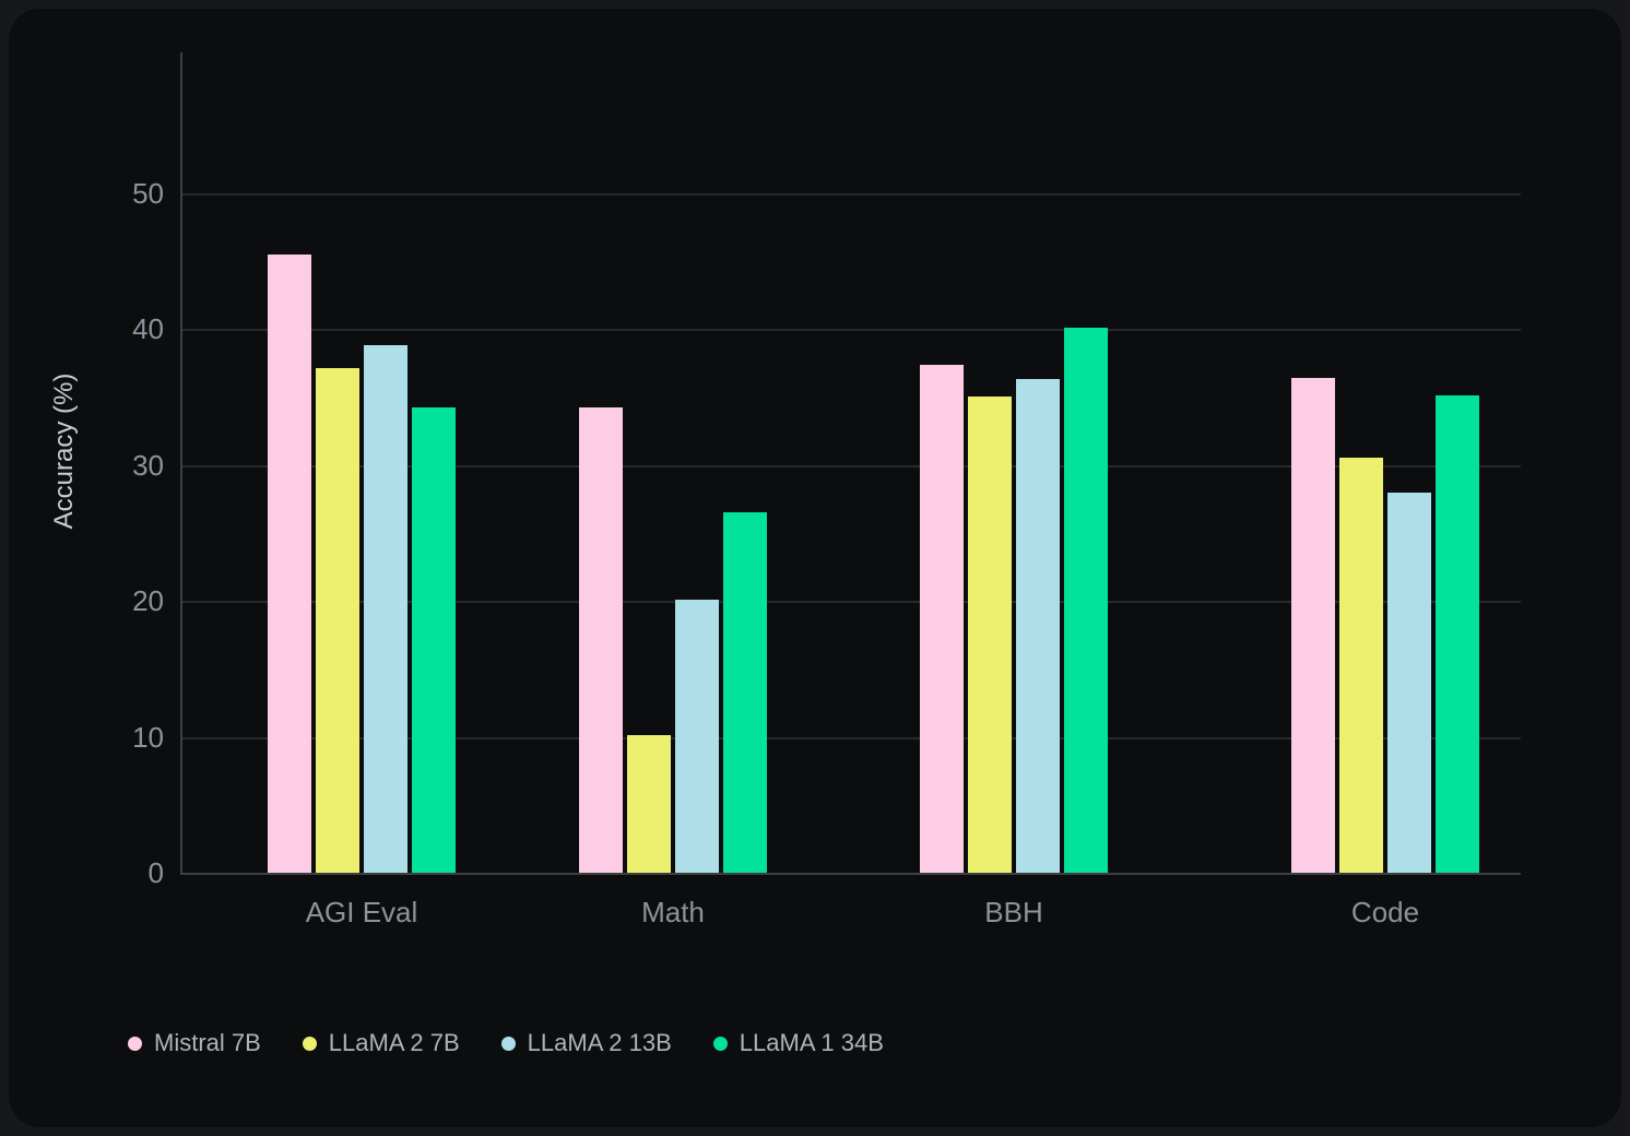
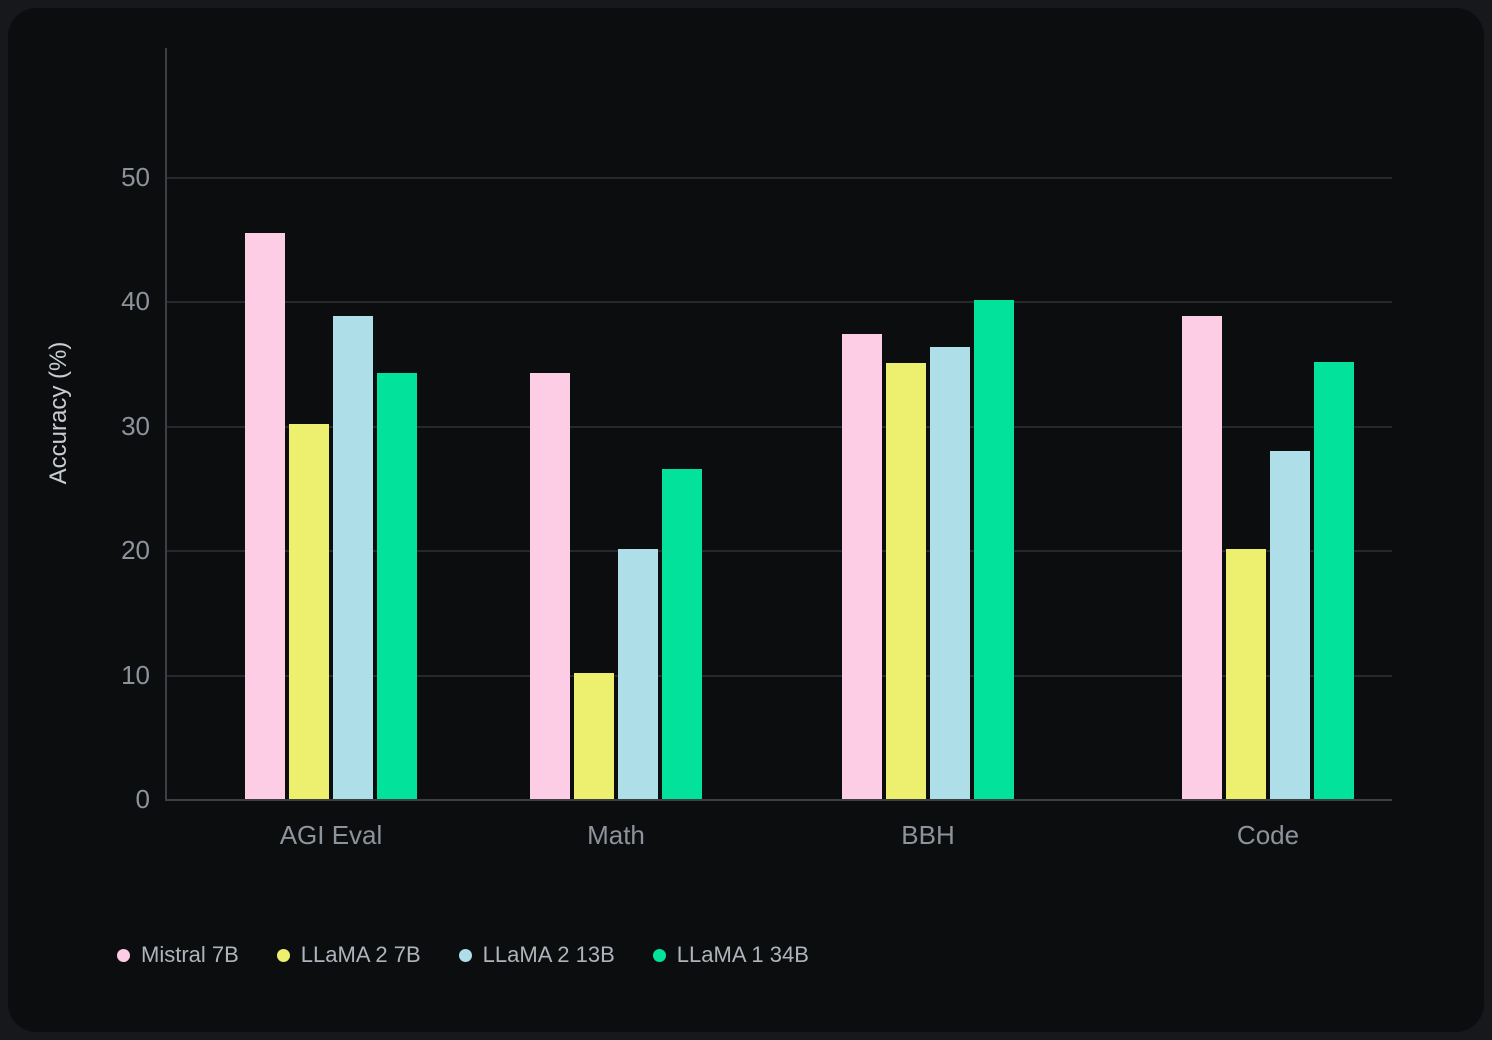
LLaMA 2 7B/AGI Eval: 37.1 -> 30.1
Mistral 7B/Code: 36.4 -> 38.8
LLaMA 2 7B/Code: 30.5 -> 20.1
